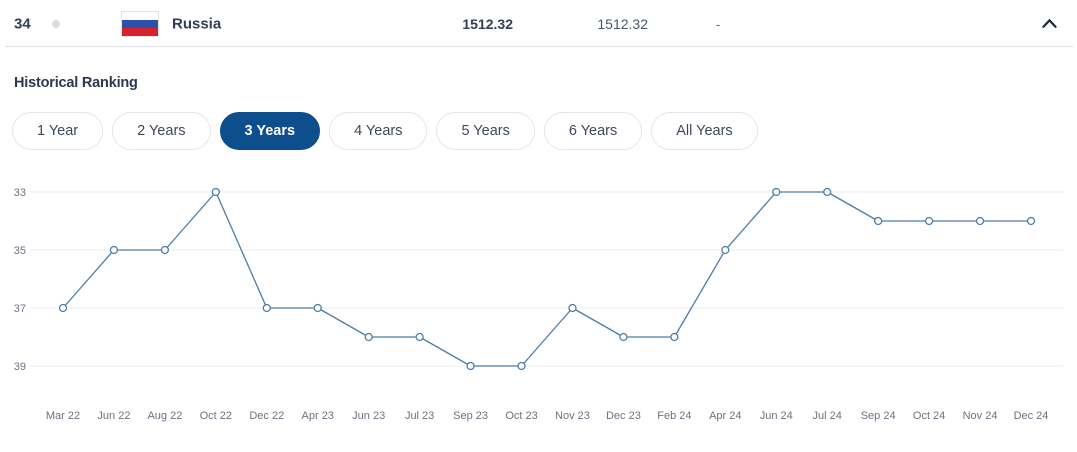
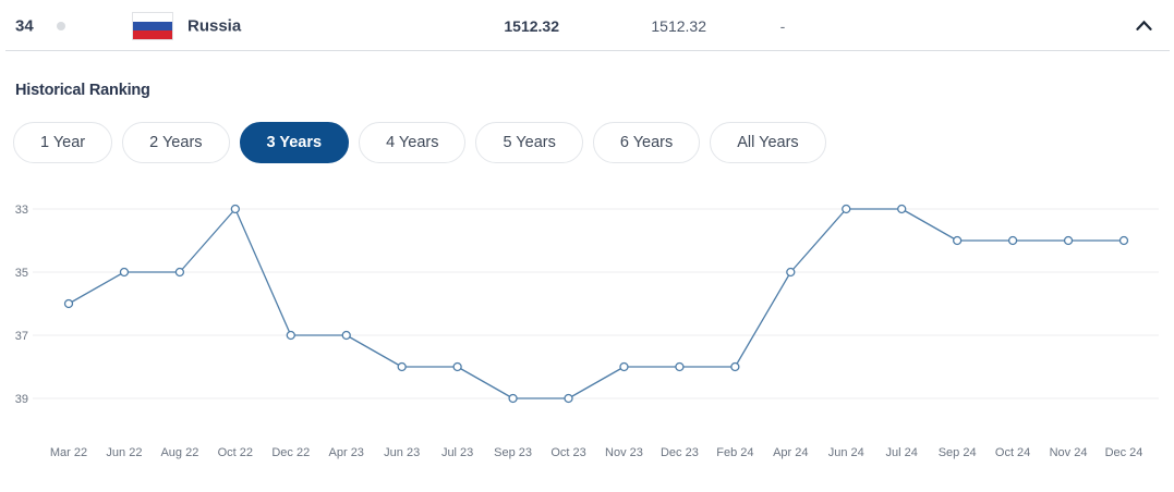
Mar 22: 37 -> 36
Nov 23: 37 -> 38
